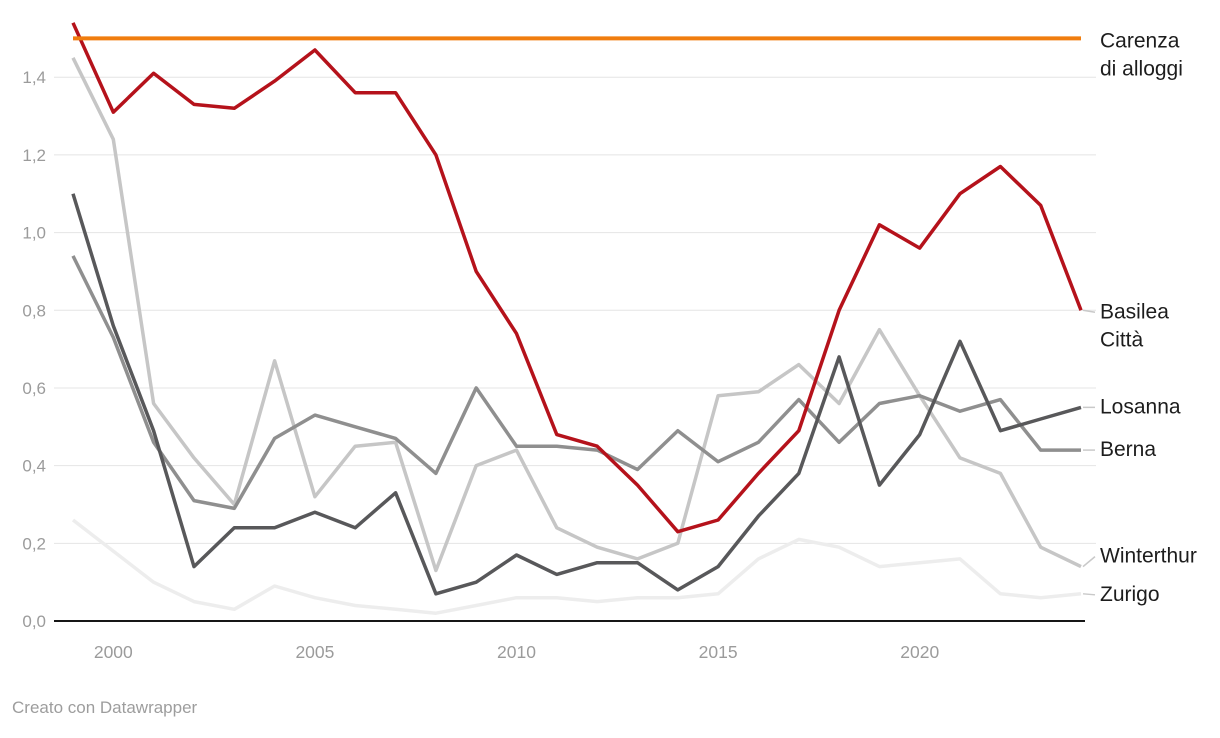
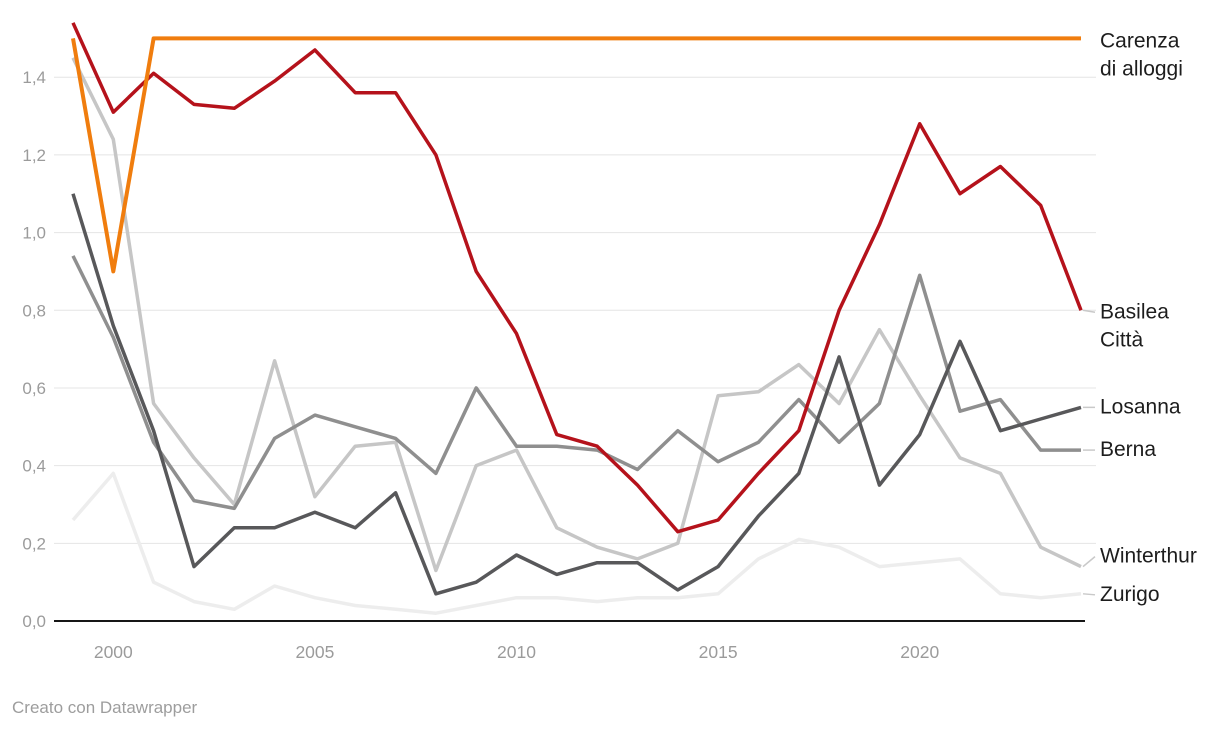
Carenza di alloggi/2000: 1,5 -> 0,9
Zurigo/2000: 0,18 -> 0,38
Basilea Città/2020: 0,96 -> 1,28
Berna/2020: 0,58 -> 0,89
